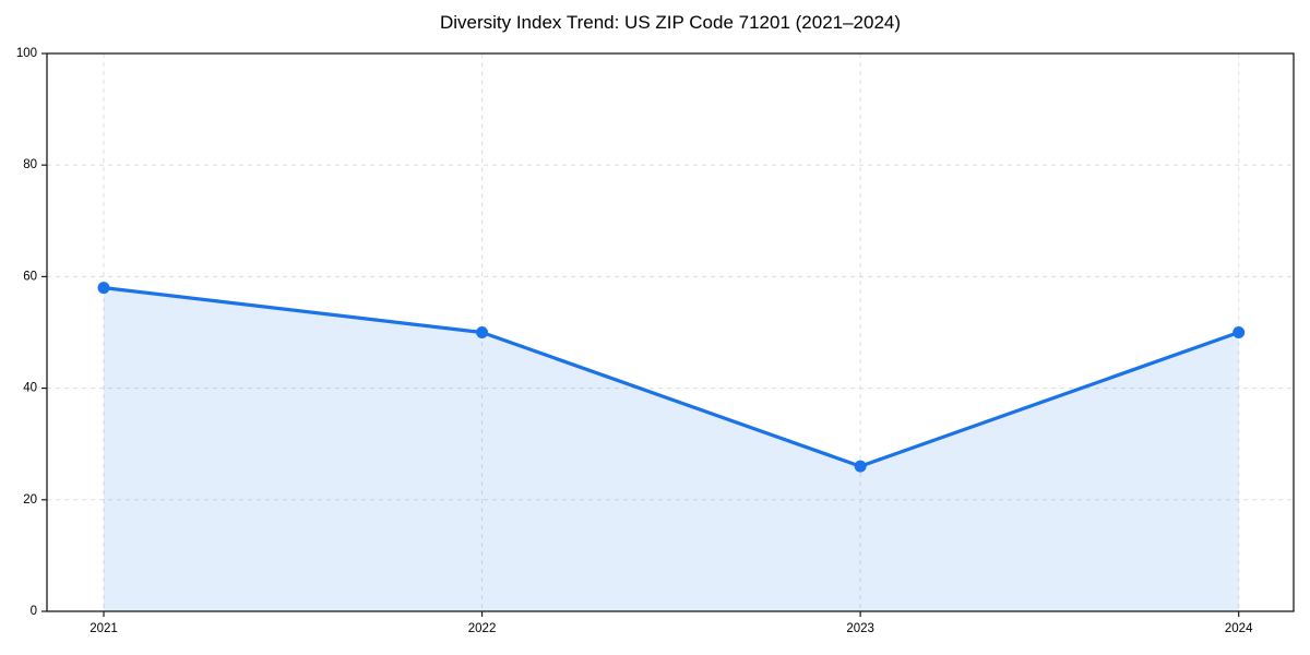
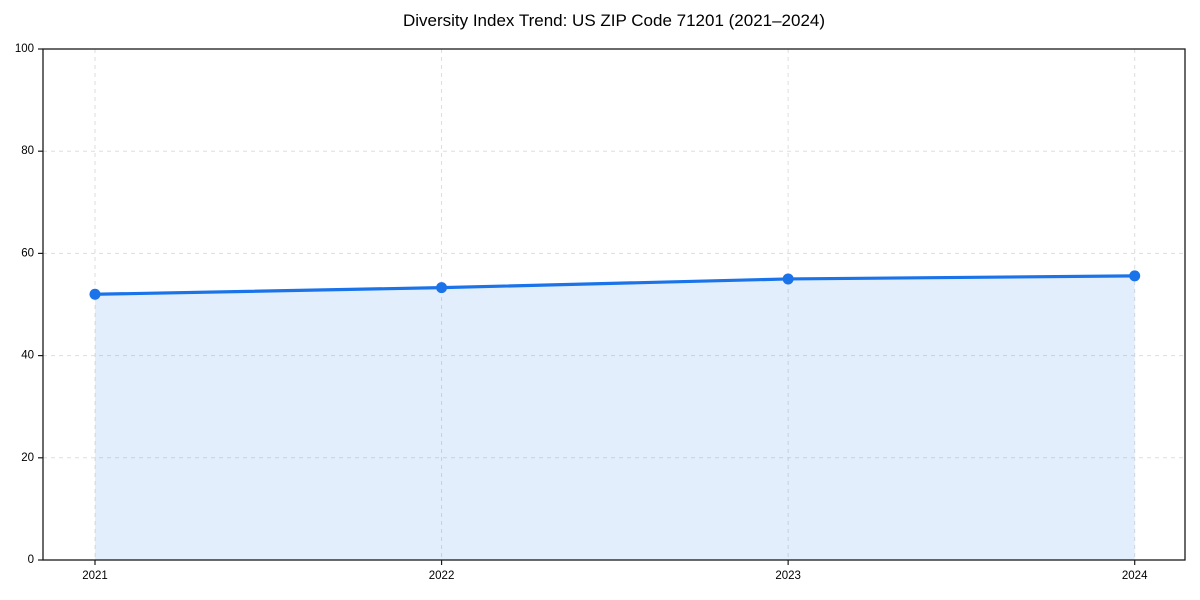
2021: 58 -> 52
2022: 50 -> 53
2023: 26 -> 55
2024: 50 -> 56
